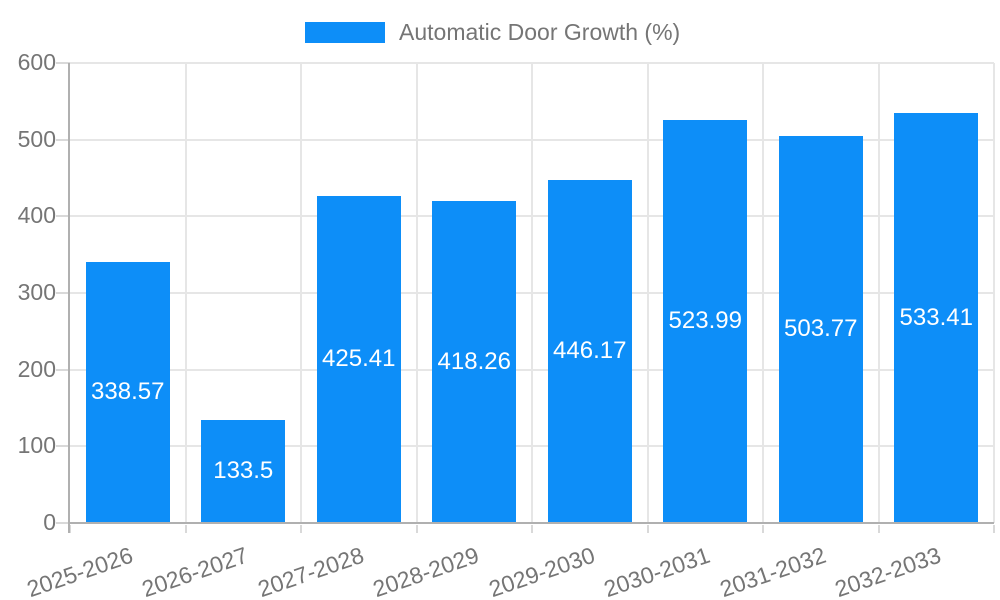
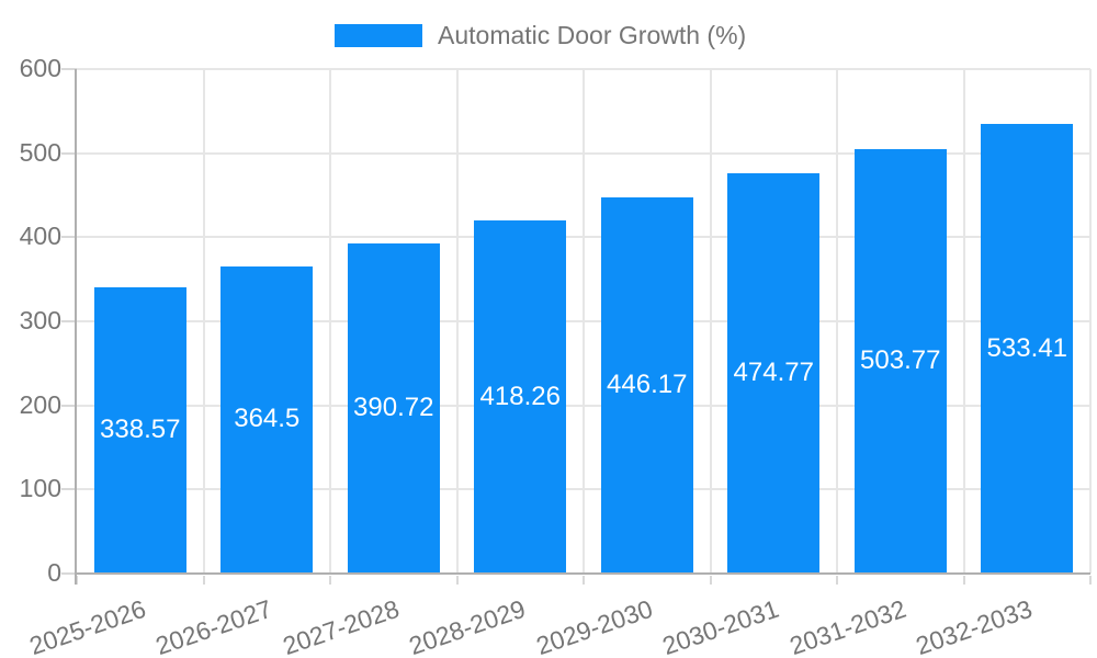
2026-2027: 133.5 -> 364.5
2027-2028: 425.41 -> 390.72
2030-2031: 523.99 -> 474.77
